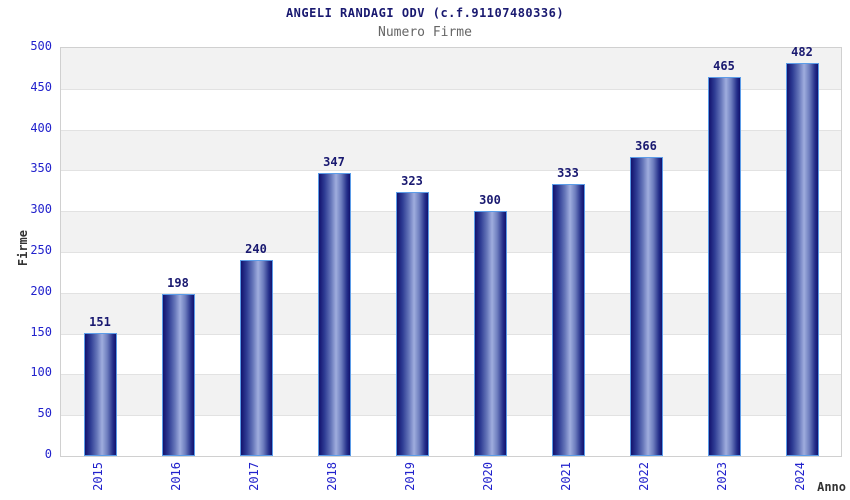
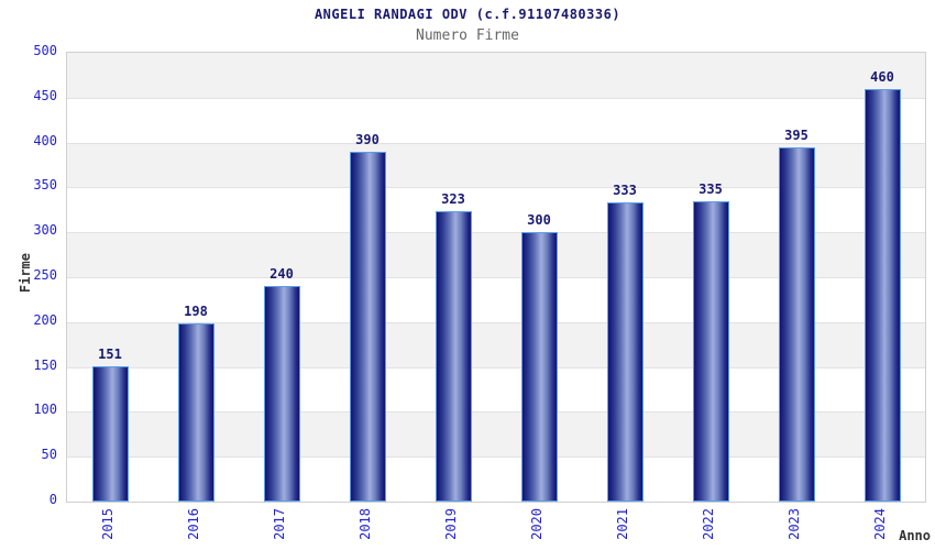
2018: 347 -> 390
2022: 366 -> 335
2023: 465 -> 395
2024: 482 -> 460
